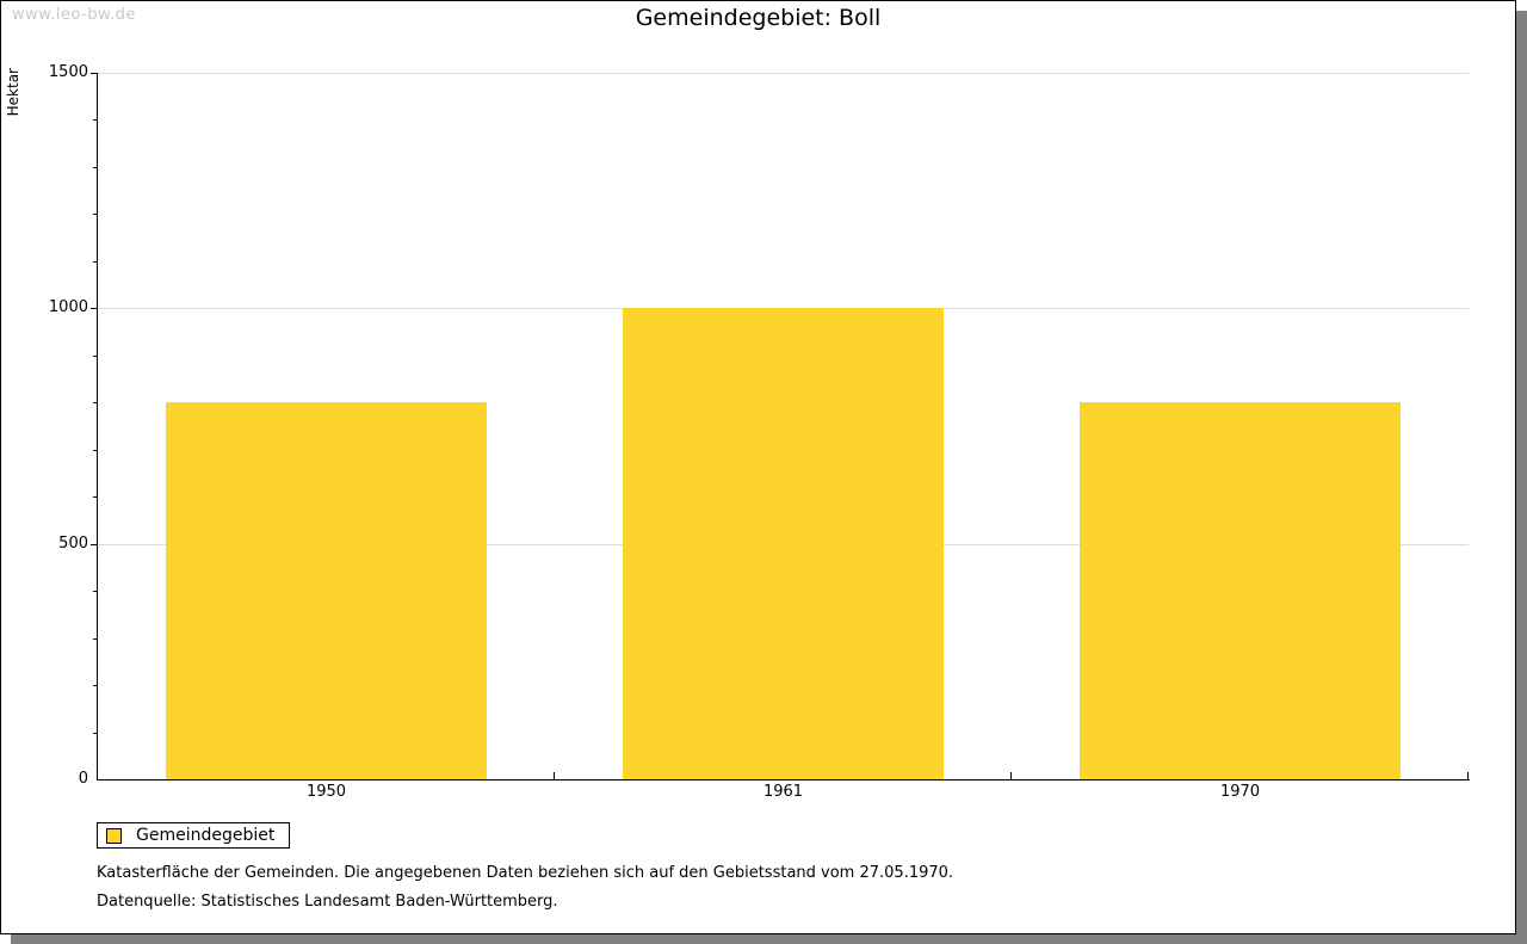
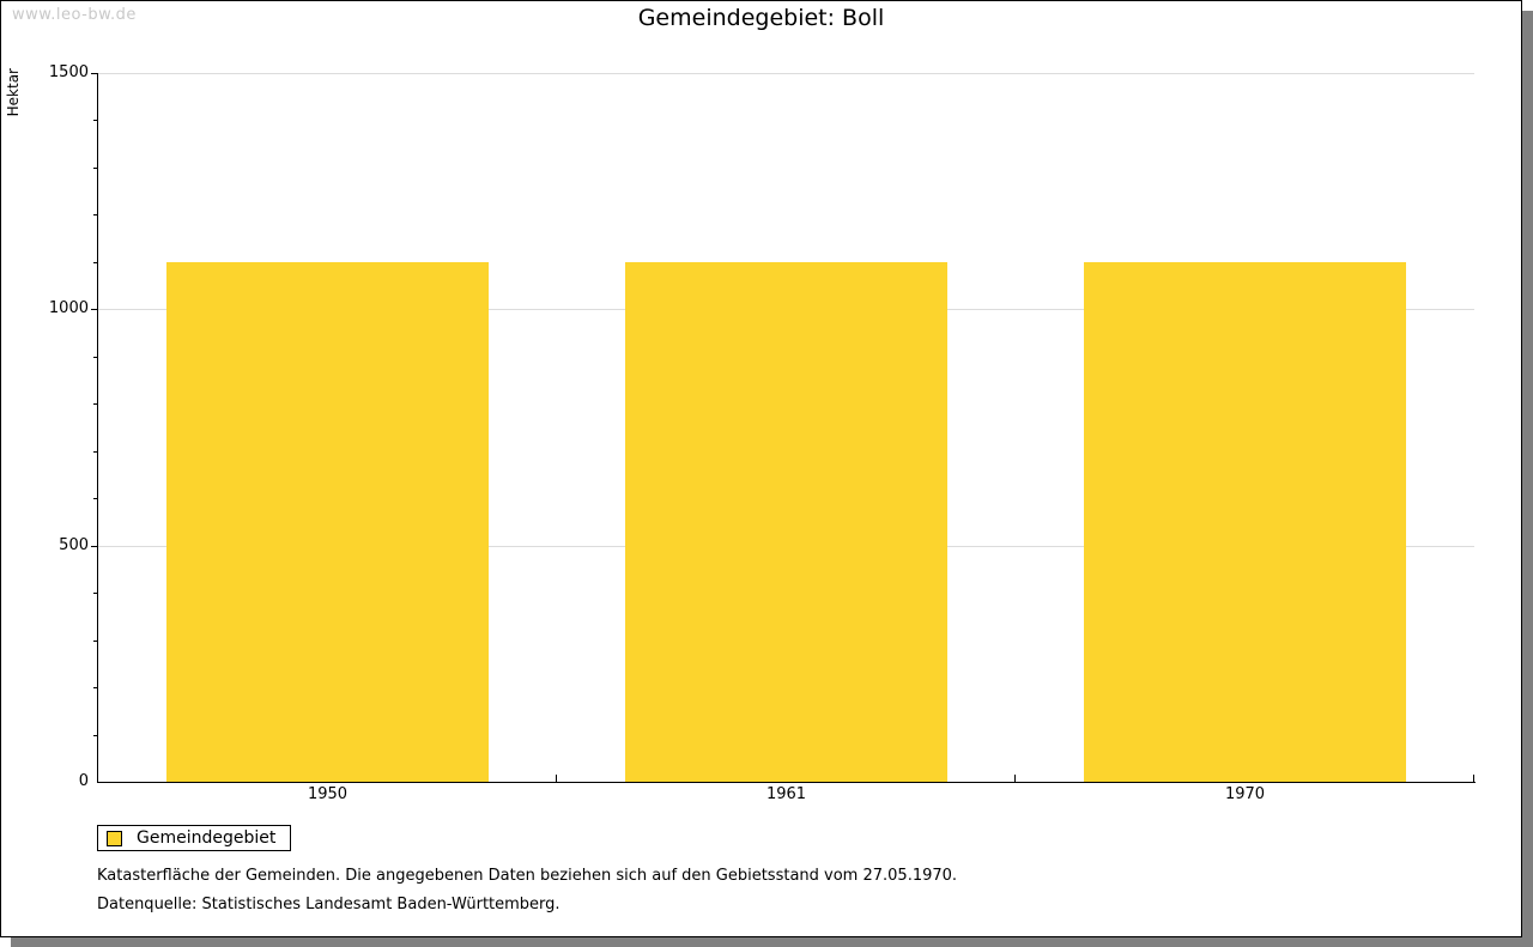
1950: 800 -> 1100
1961: 1000 -> 1100
1970: 800 -> 1100
